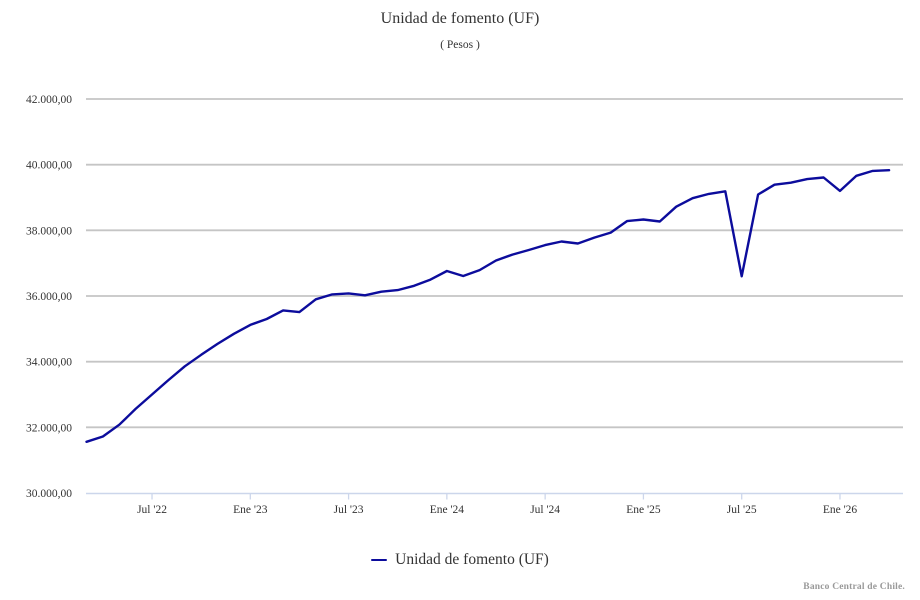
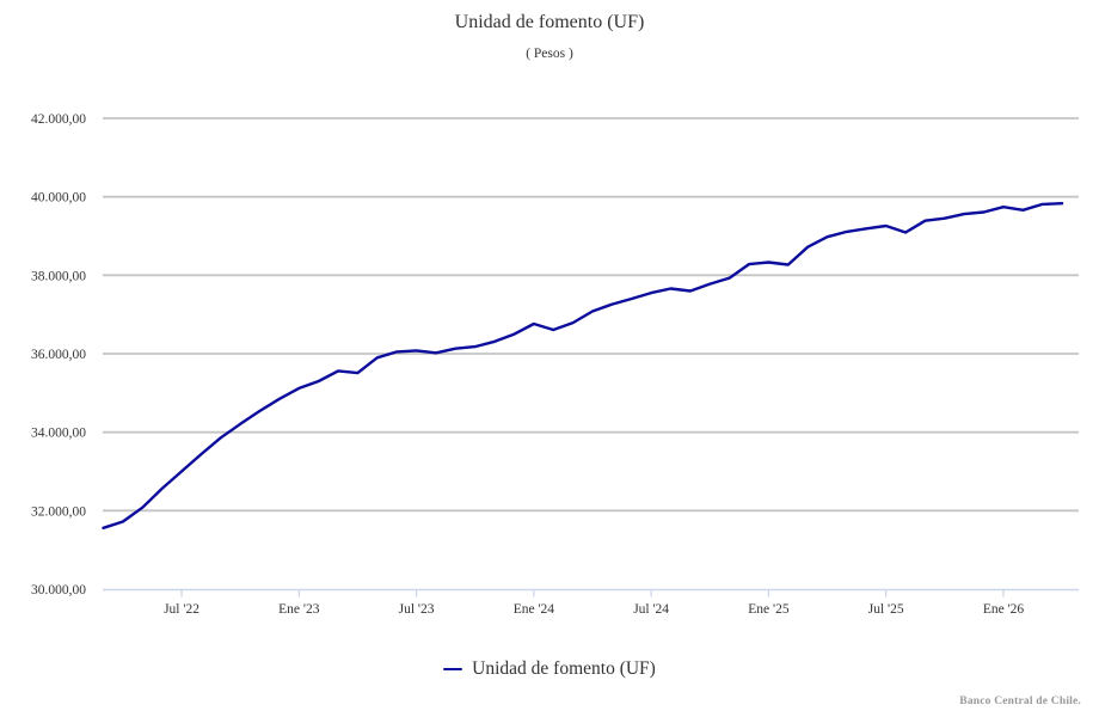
Jul '25: 36600 -> 39300
Ene '26: 39200 -> 39700
